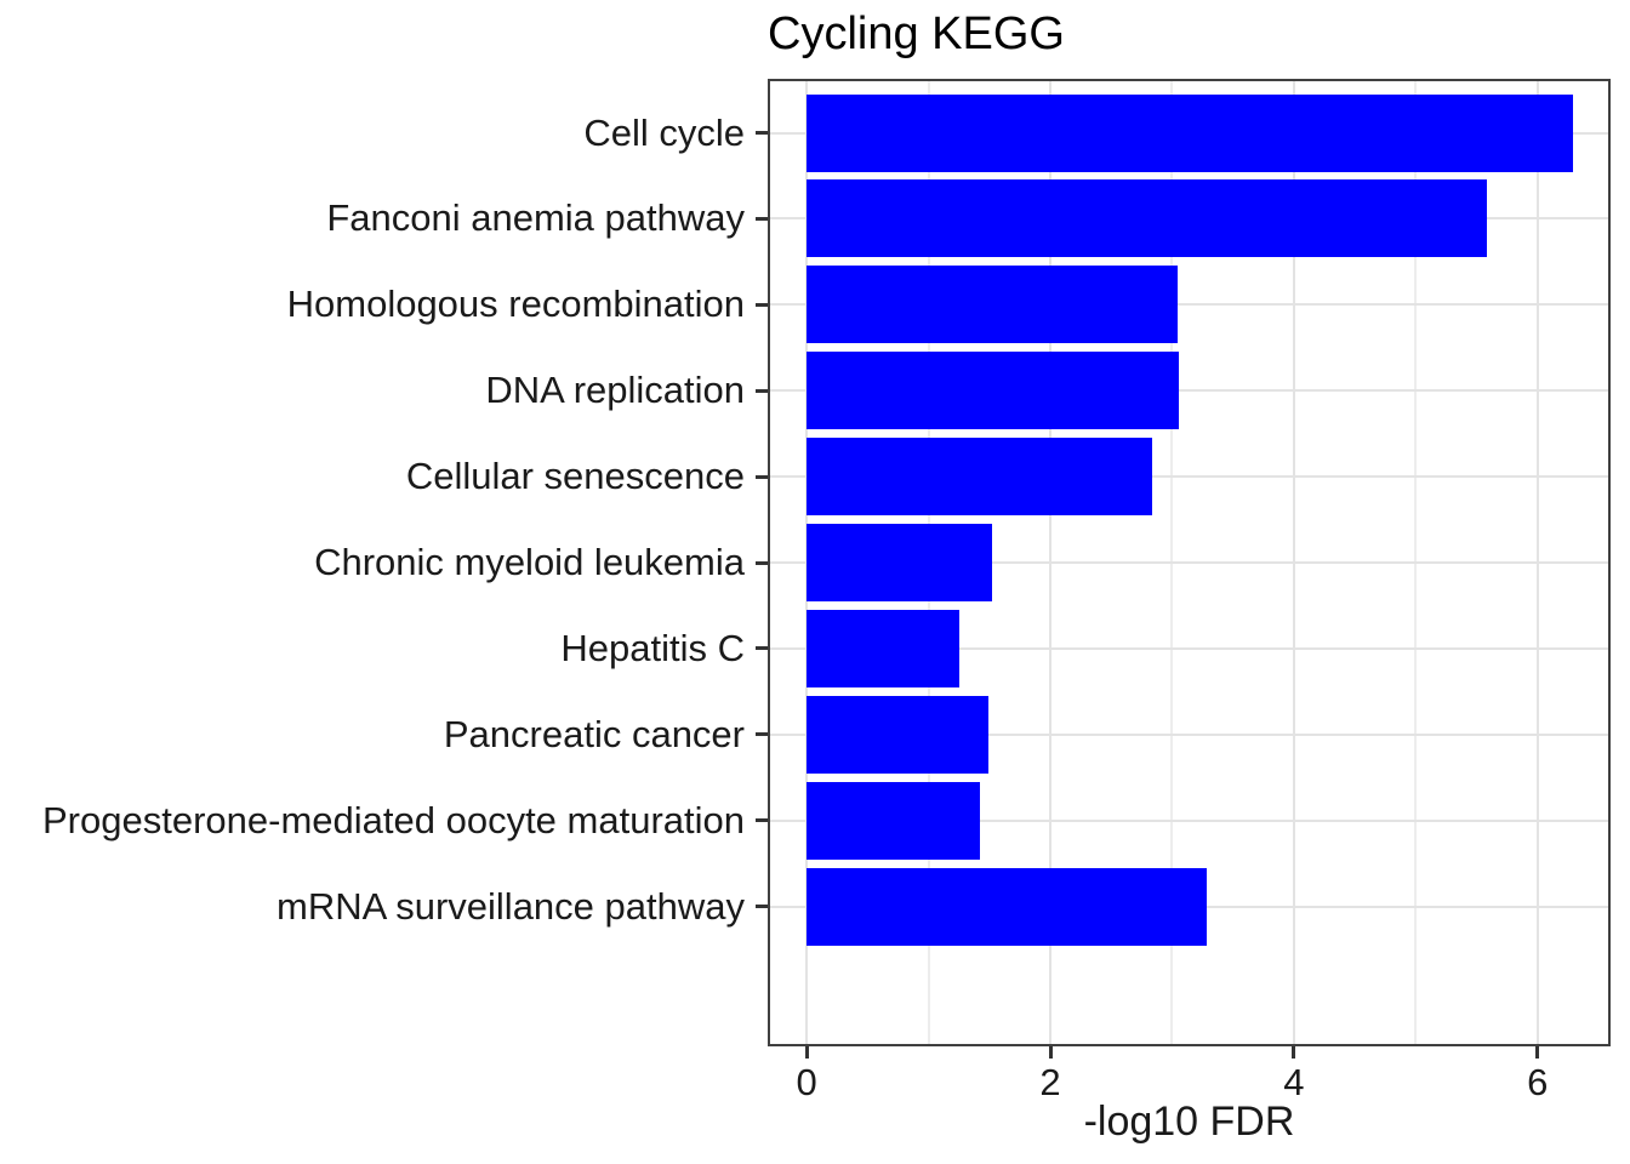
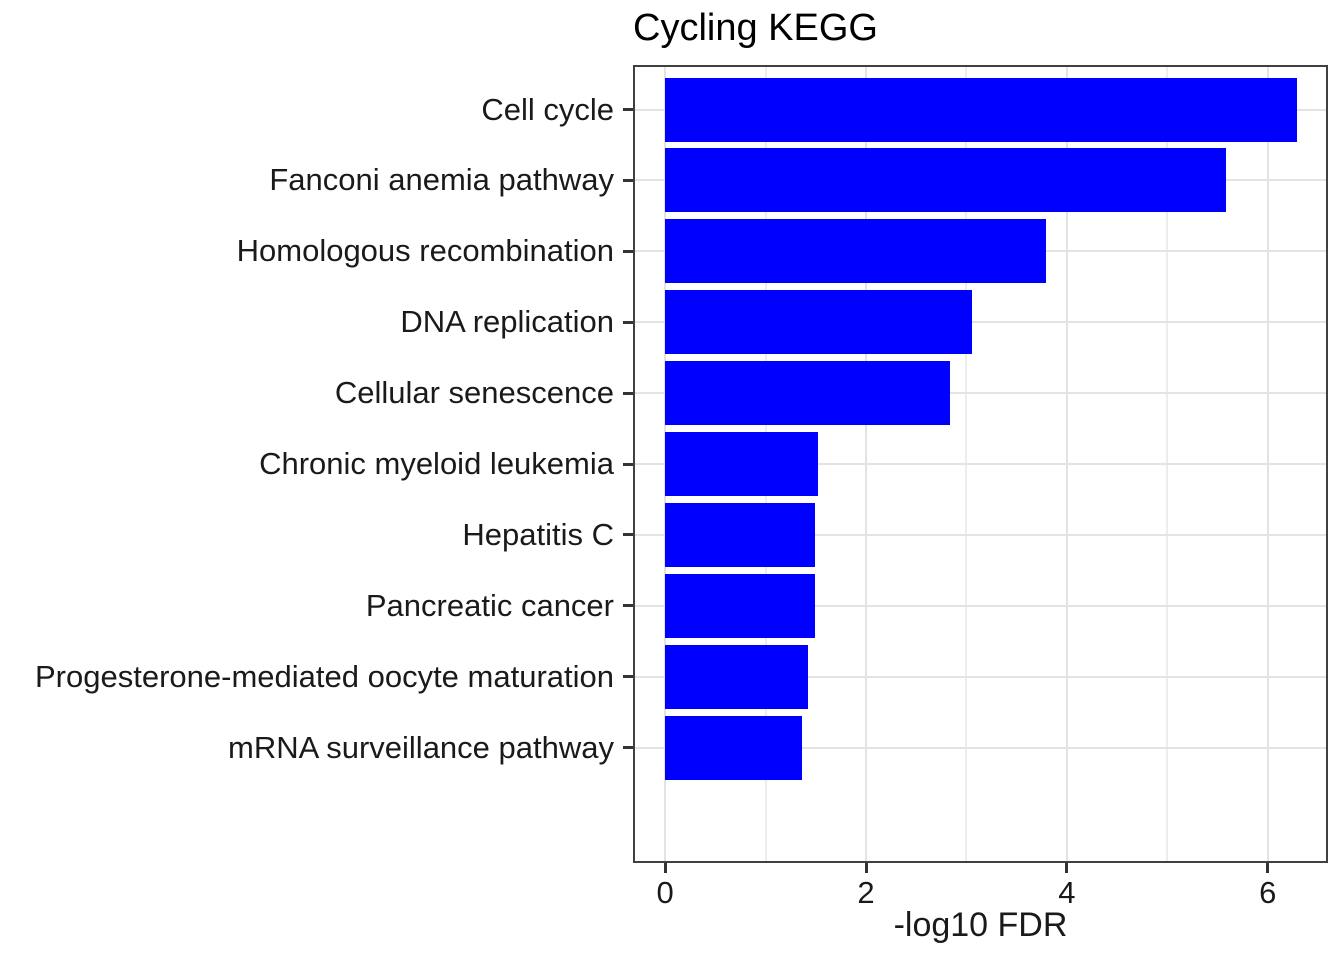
Homologous recombination: 3.05 -> 3.79
Hepatitis C: 1.25 -> 1.49
mRNA surveillance pathway: 3.29 -> 1.36
